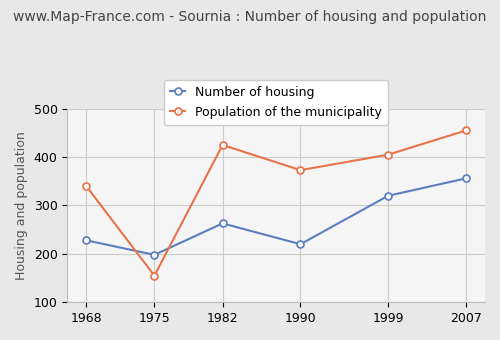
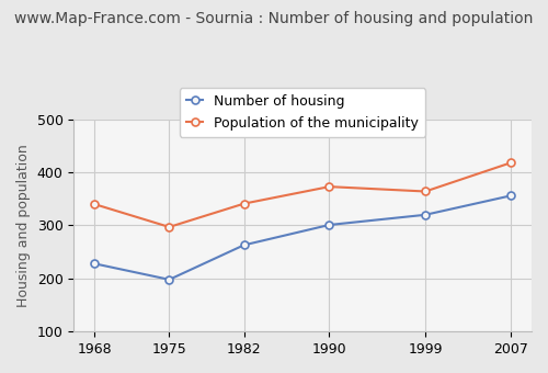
Population of the municipality/1975: 155 -> 297
Population of the municipality/1982: 425 -> 341
Number of housing/1990: 220 -> 301
Population of the municipality/1999: 405 -> 364
Population of the municipality/2007: 455 -> 418
